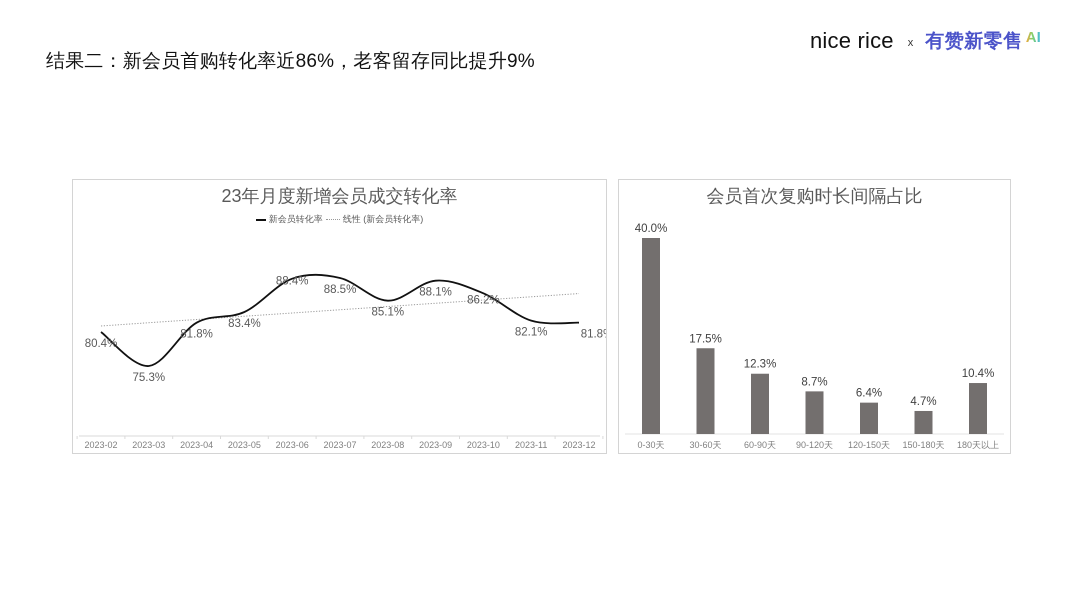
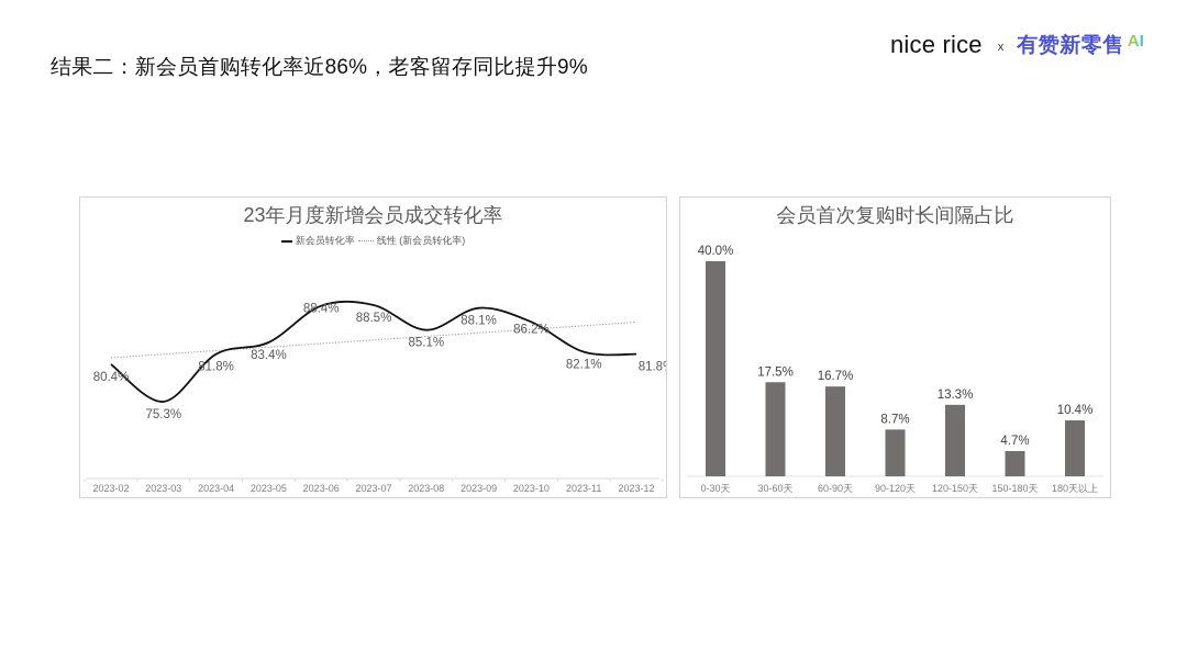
会员首次复购时长间隔占比/60-90天: 12.3% -> 16.7%
会员首次复购时长间隔占比/120-150天: 6.4% -> 13.3%
